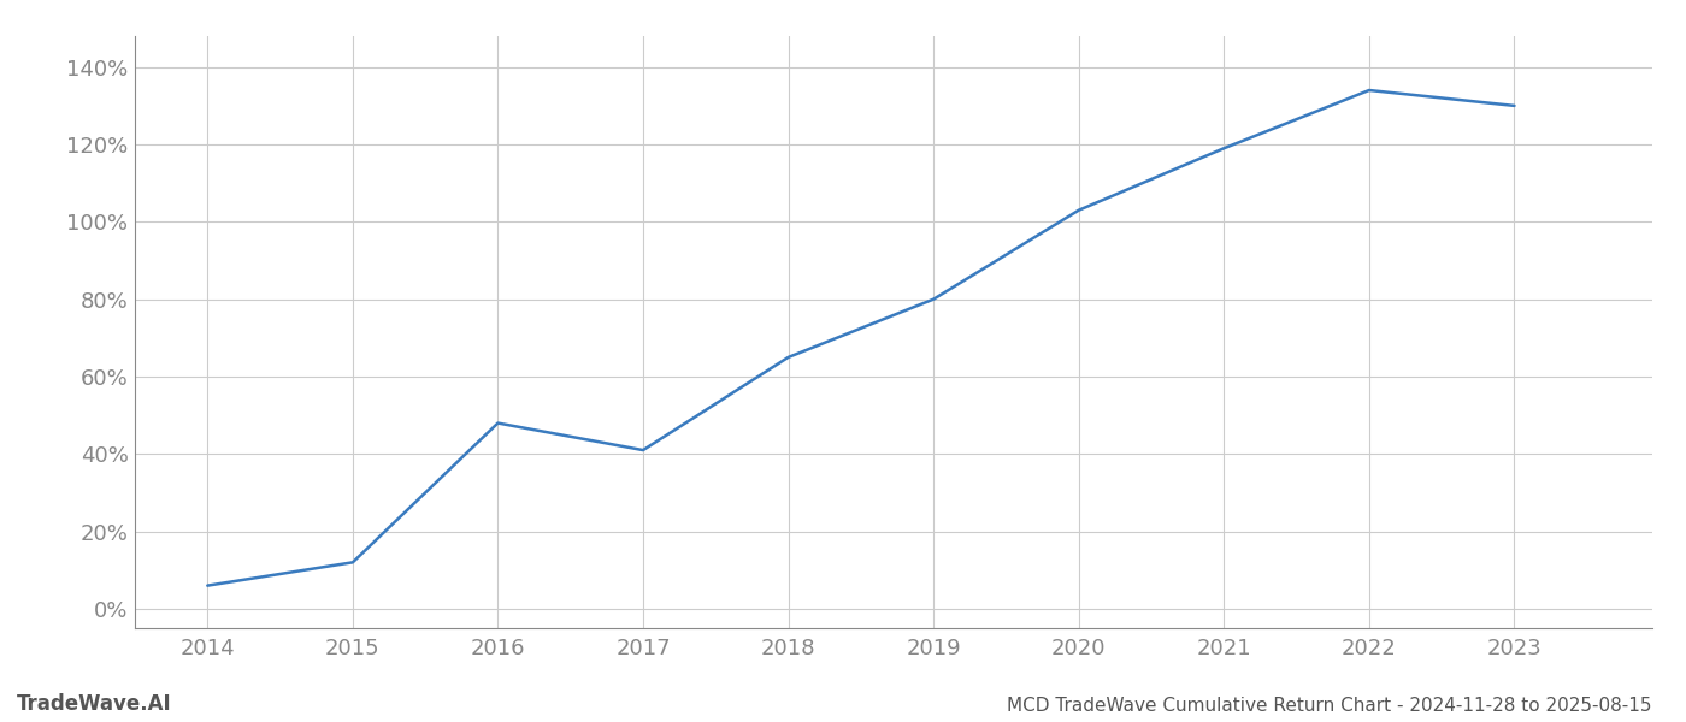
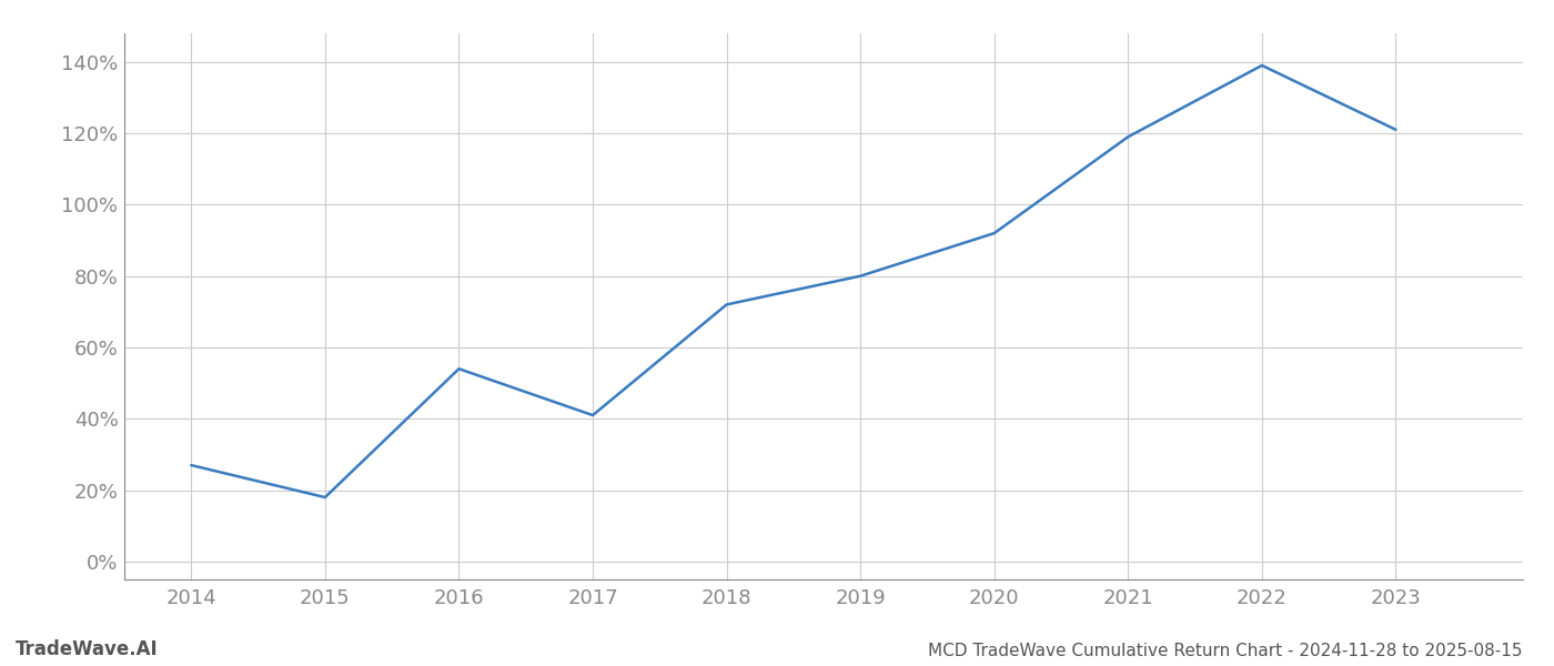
2014: 6% -> 27%
2015: 12% -> 18%
2016: 48% -> 54%
2018: 65% -> 72%
2020: 103% -> 92%
2022: 134% -> 139%
2023: 130% -> 121%
